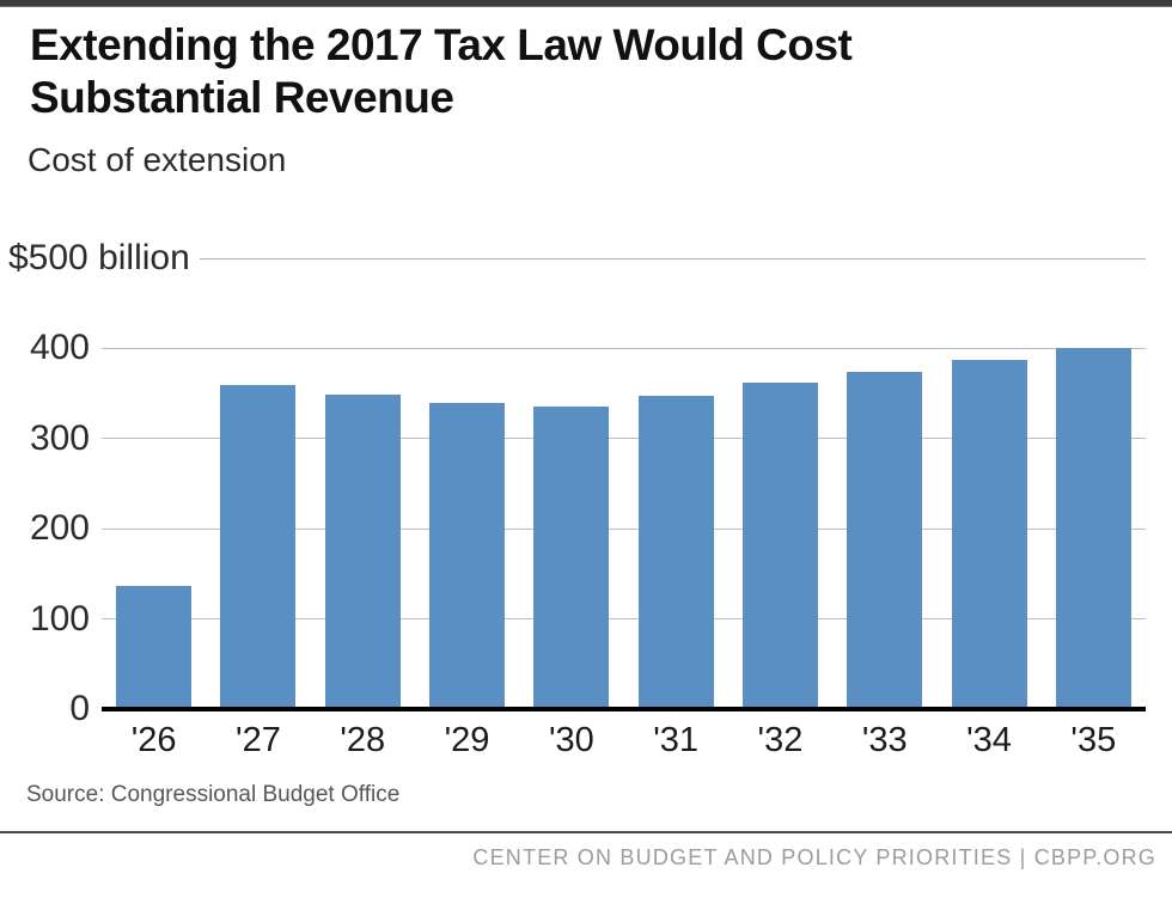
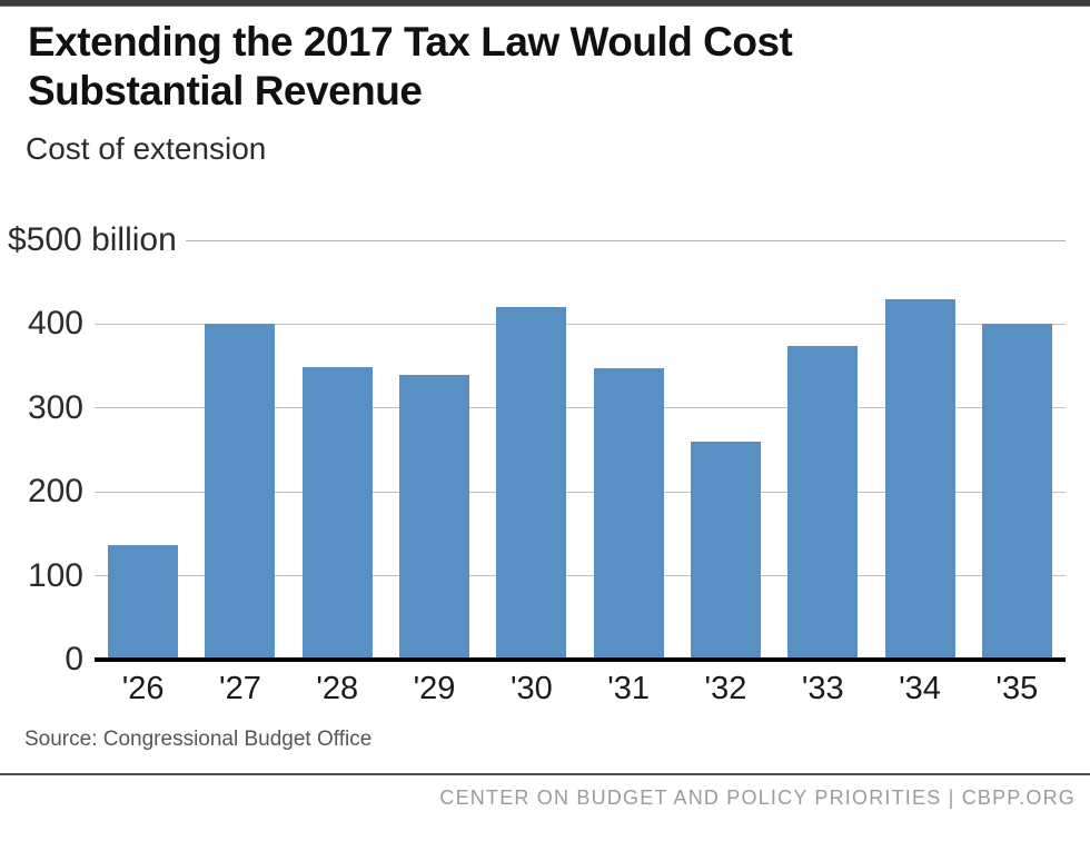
'27: 360 -> 400
'30: 340 -> 420
'32: 360 -> 260
'34: 390 -> 430
